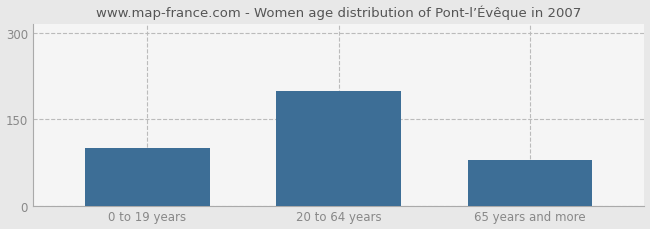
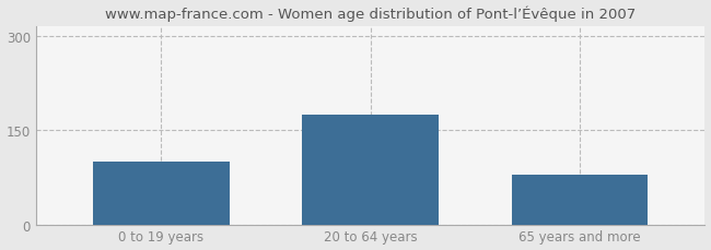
20 to 64 years: 200 -> 175
